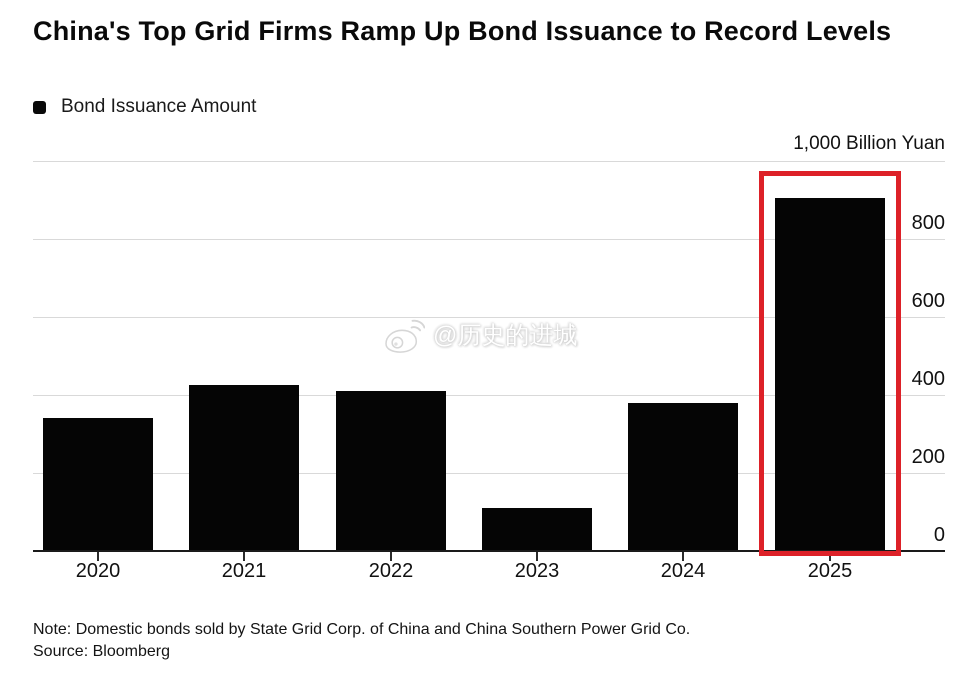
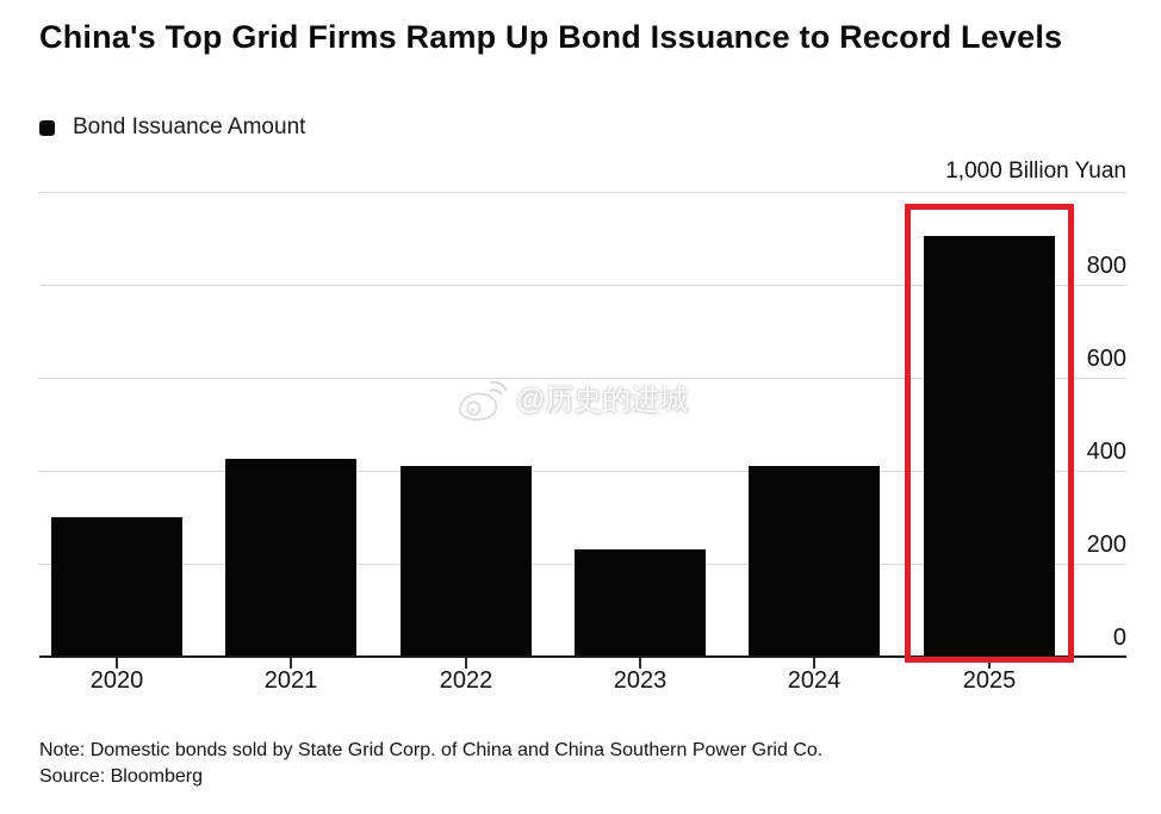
2020: 340 -> 300
2023: 110 -> 230
2024: 380 -> 410
